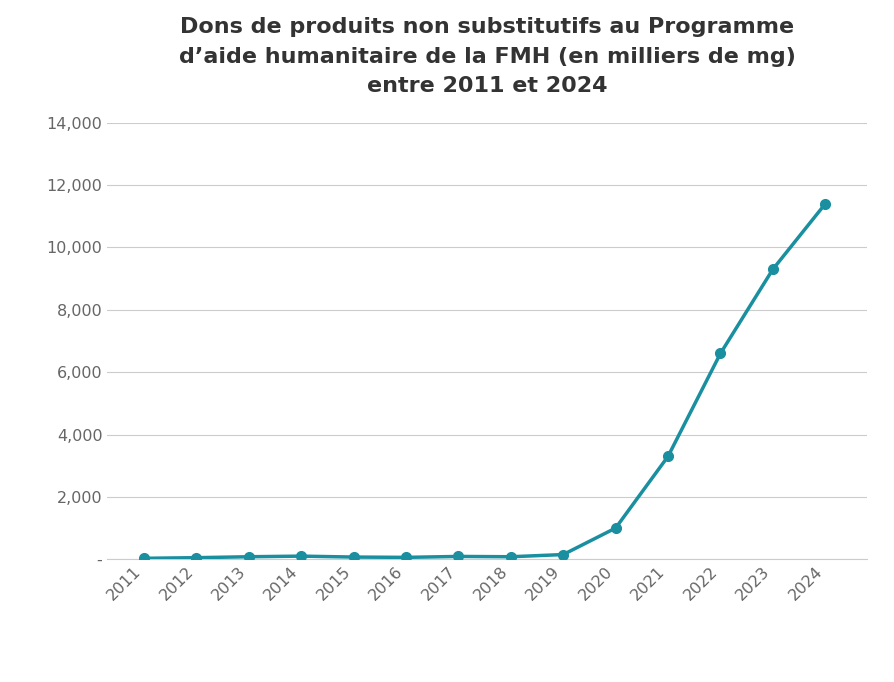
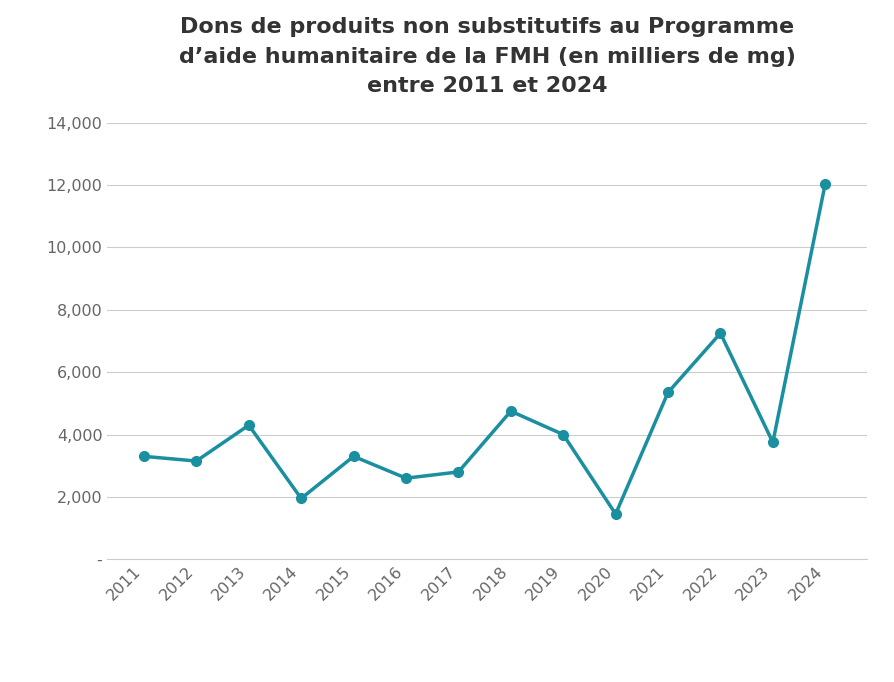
2011: 30 -> 3,300
2012: 50 -> 3,150
2013: 80 -> 4,300
2014: 100 -> 1,950
2015: 70 -> 3,300
2016: 60 -> 2,600
2017: 90 -> 2,800
2018: 80 -> 4,750
2019: 150 -> 4,000
2020: 1,000 -> 1,450
2021: 3,300 -> 5,350
2022: 6,600 -> 7,250
2023: 9,300 -> 3,750
2024: 11,400 -> 12,050
